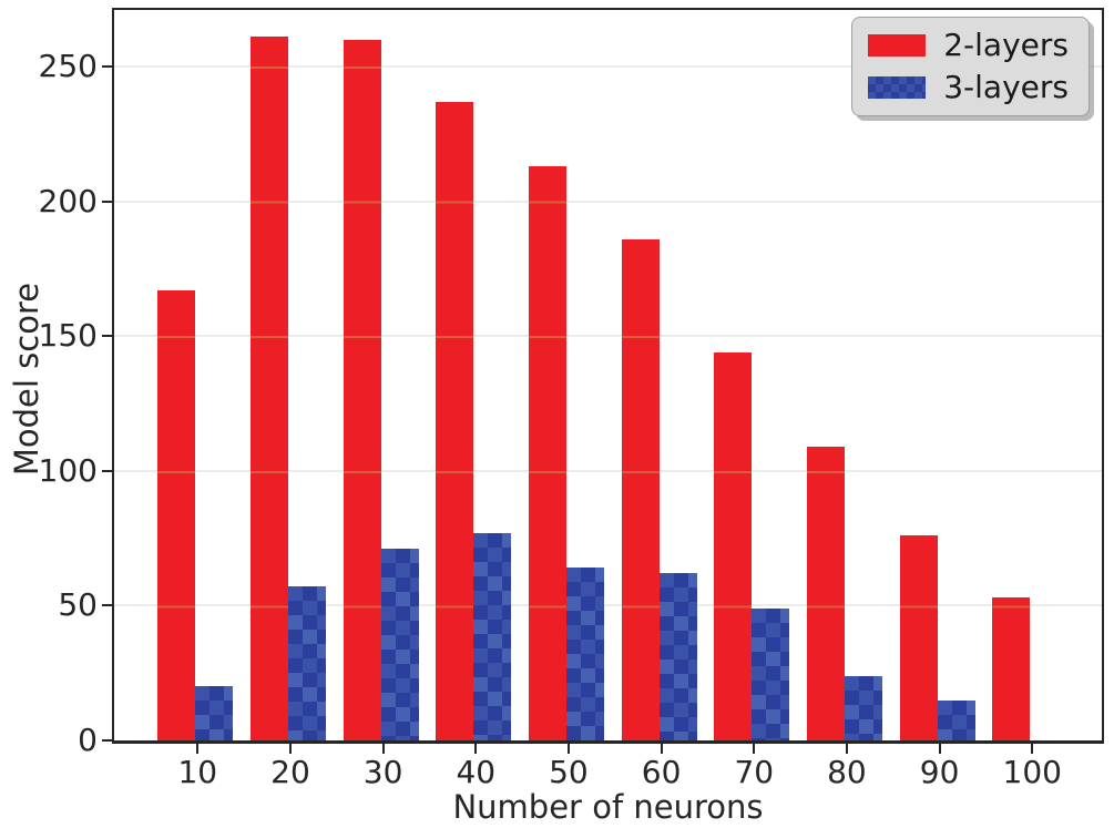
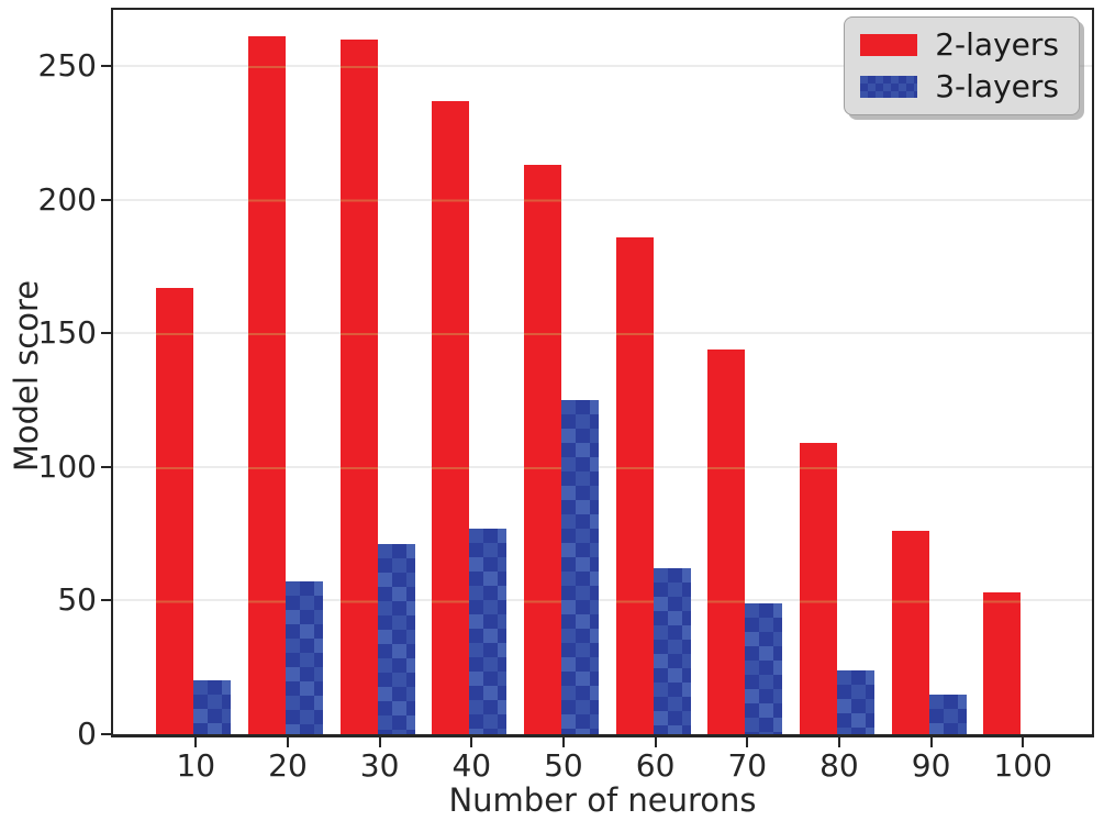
3-layers/50: 64 -> 125
